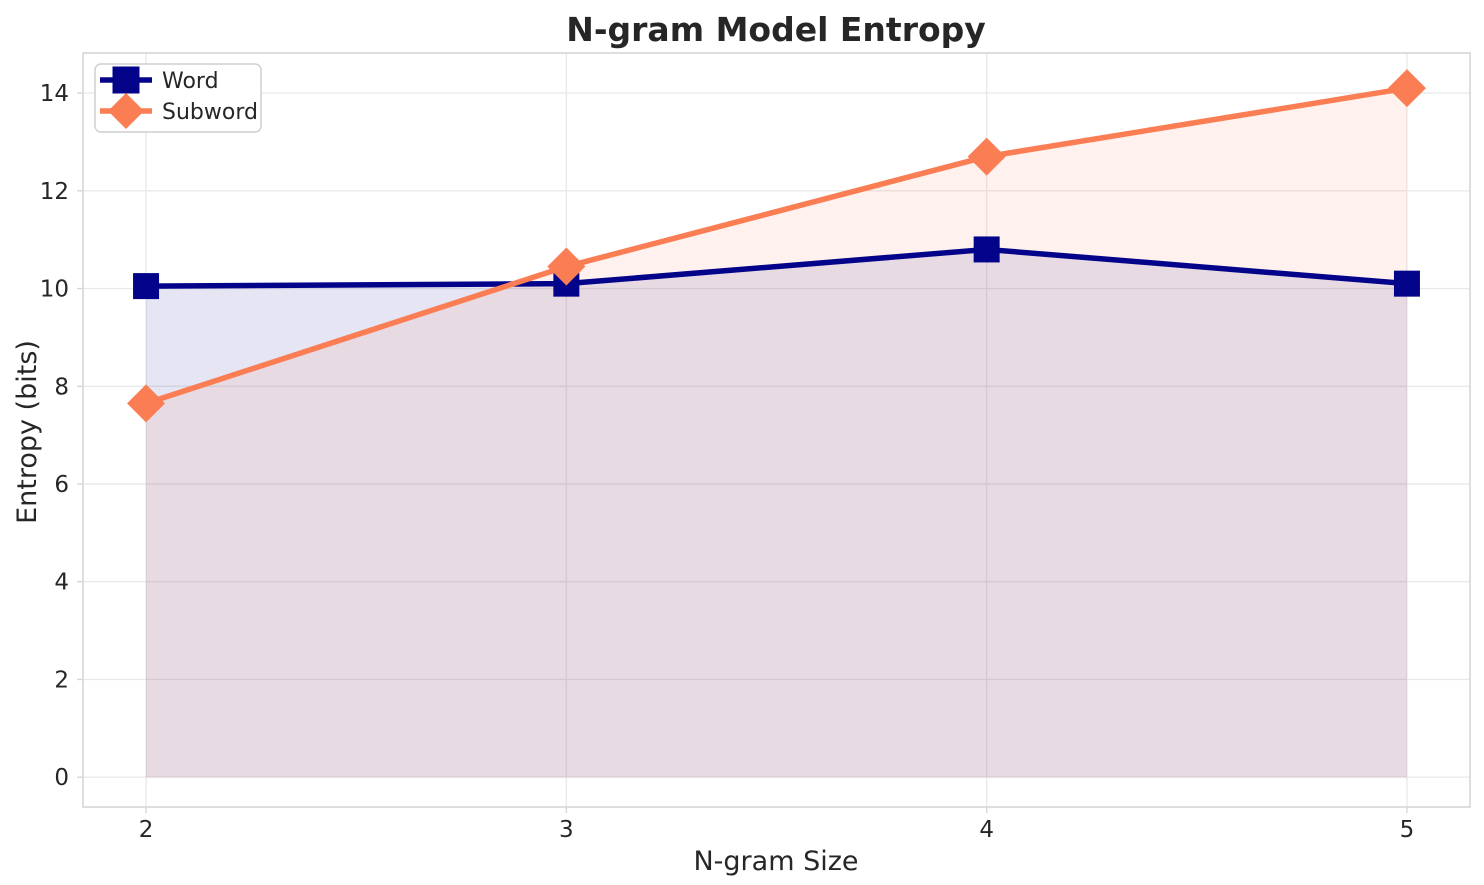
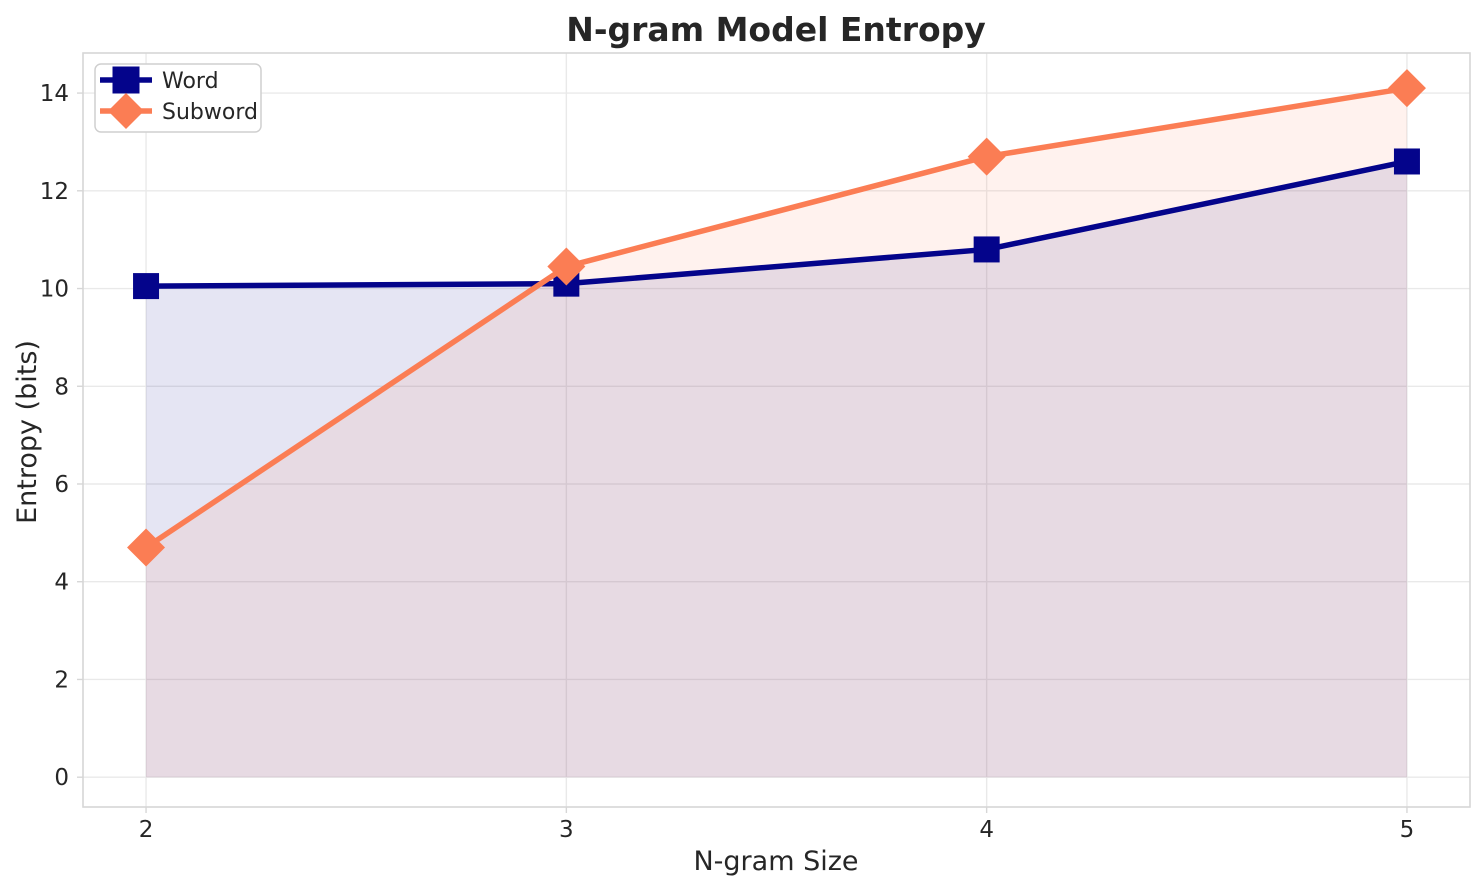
Subword/2: 7.7 -> 4.7
Word/5: 10.1 -> 12.6
